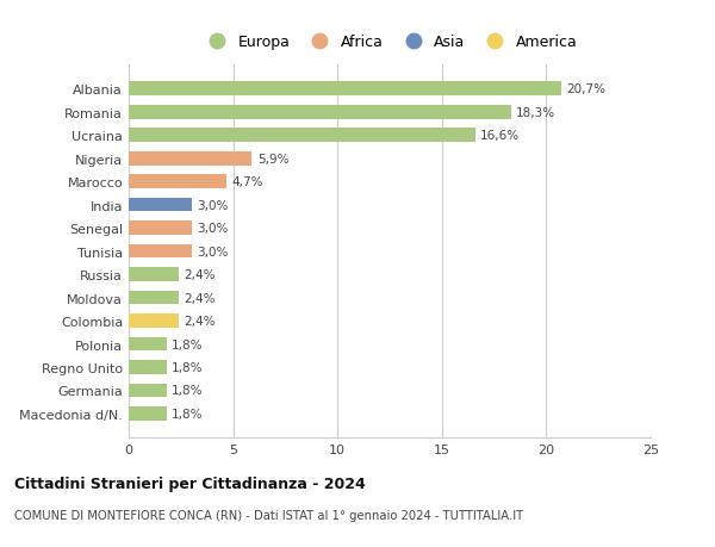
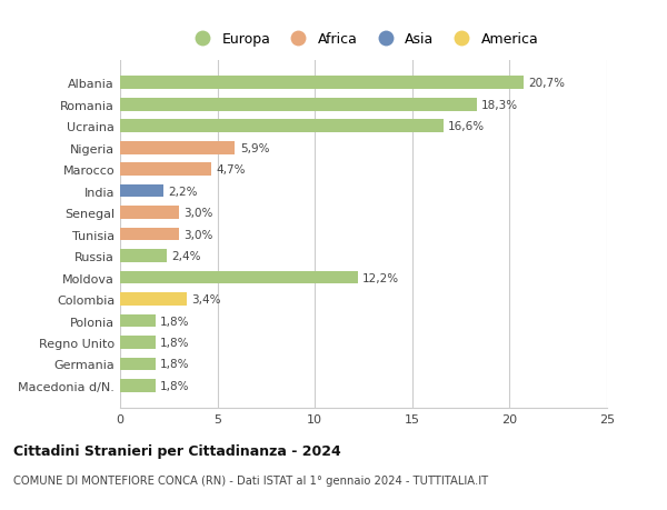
India: 3,0% -> 2,2%
Moldova: 2,4% -> 12,2%
Colombia: 2,4% -> 3,4%
